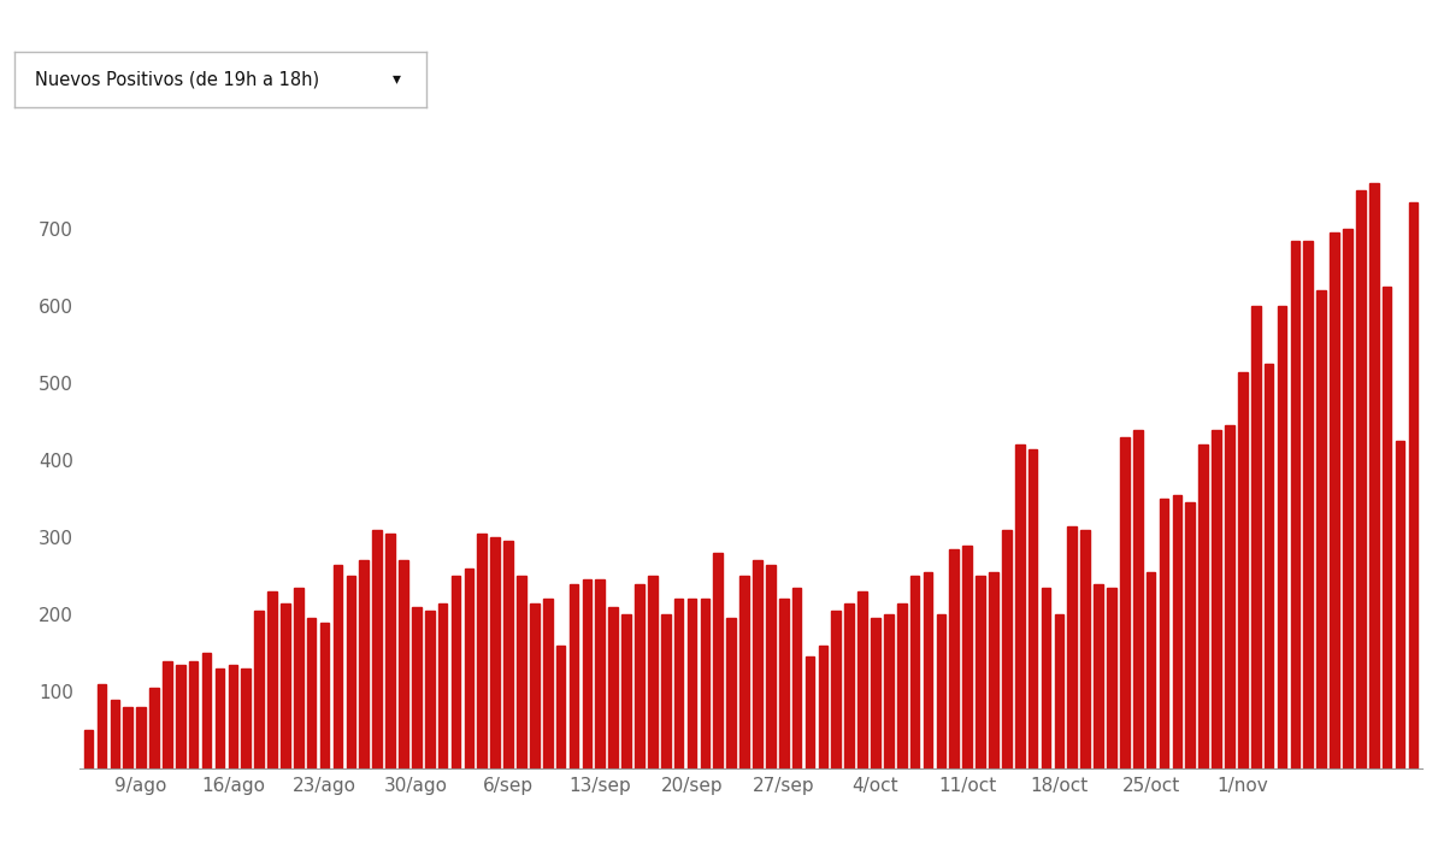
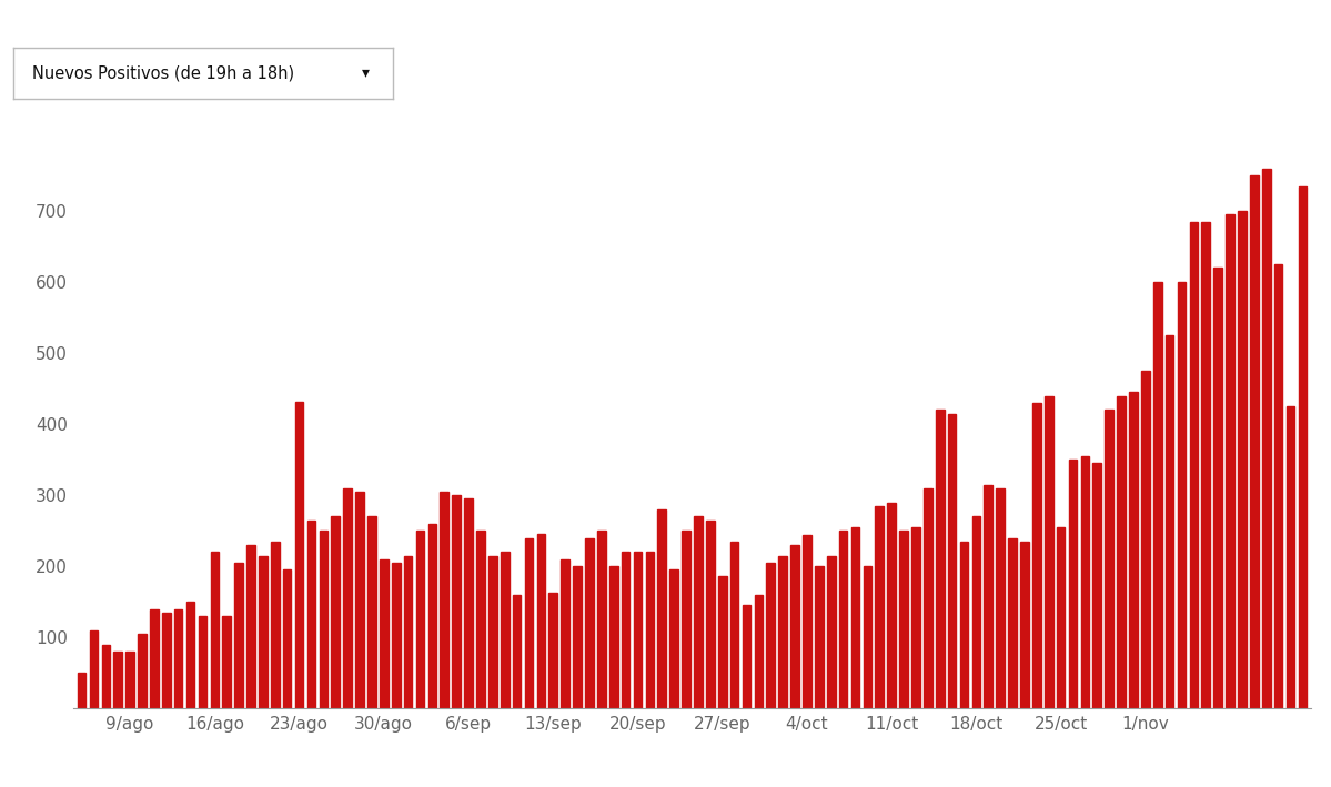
16/ago: 135 -> 220
23/ago: 190 -> 432
13/sep: 245 -> 162
27/sep: 220 -> 186
4/oct: 195 -> 244
18/oct: 200 -> 270
1/nov: 515 -> 476
